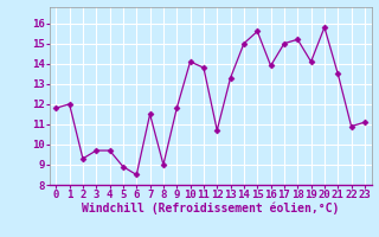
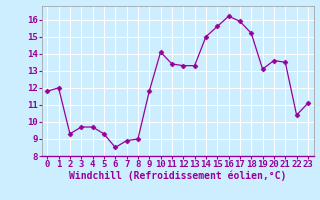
5: 8.9 -> 9.3
7: 11.5 -> 8.9
11: 13.8 -> 13.4
12: 10.7 -> 13.3
16: 13.9 -> 16.2
17: 15.0 -> 15.9
19: 14.1 -> 13.1
20: 15.8 -> 13.6
22: 10.9 -> 10.4
